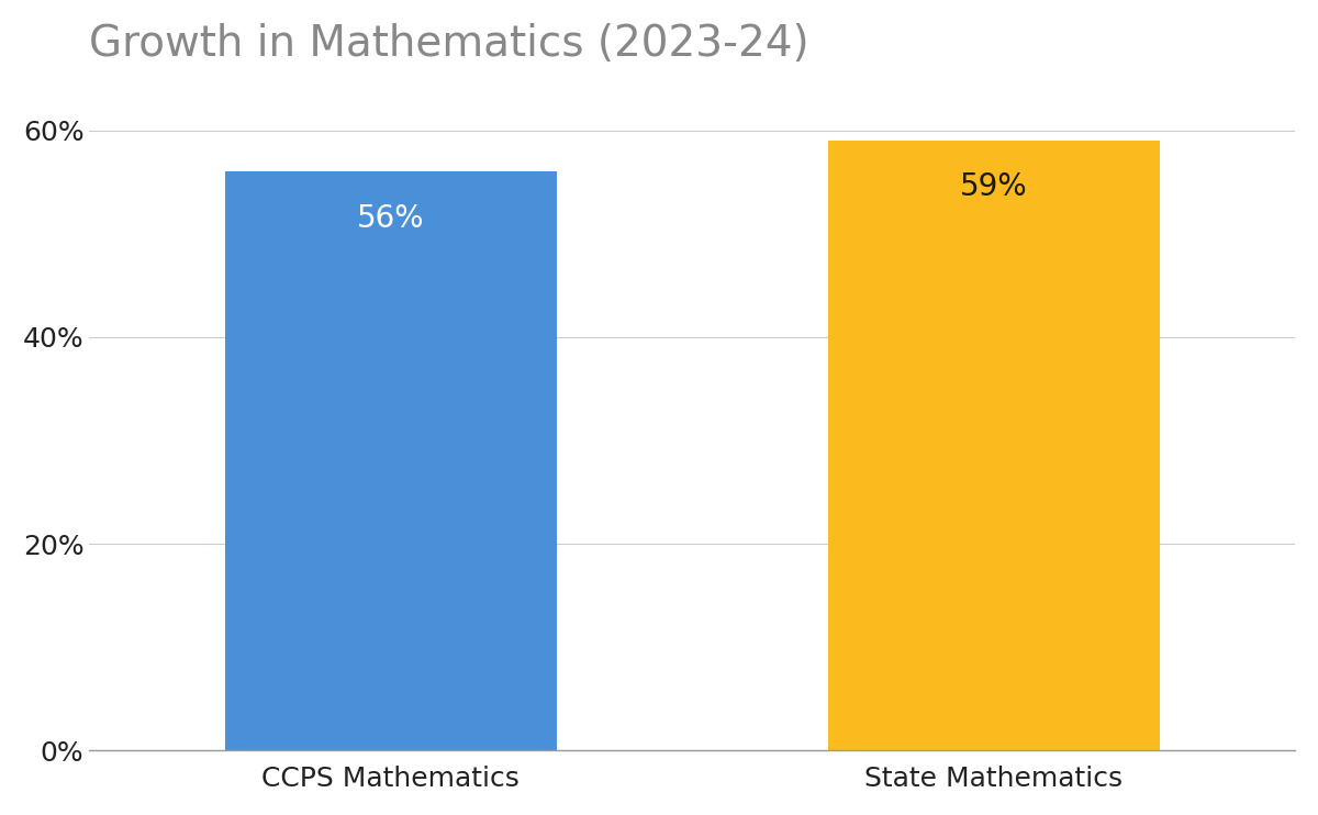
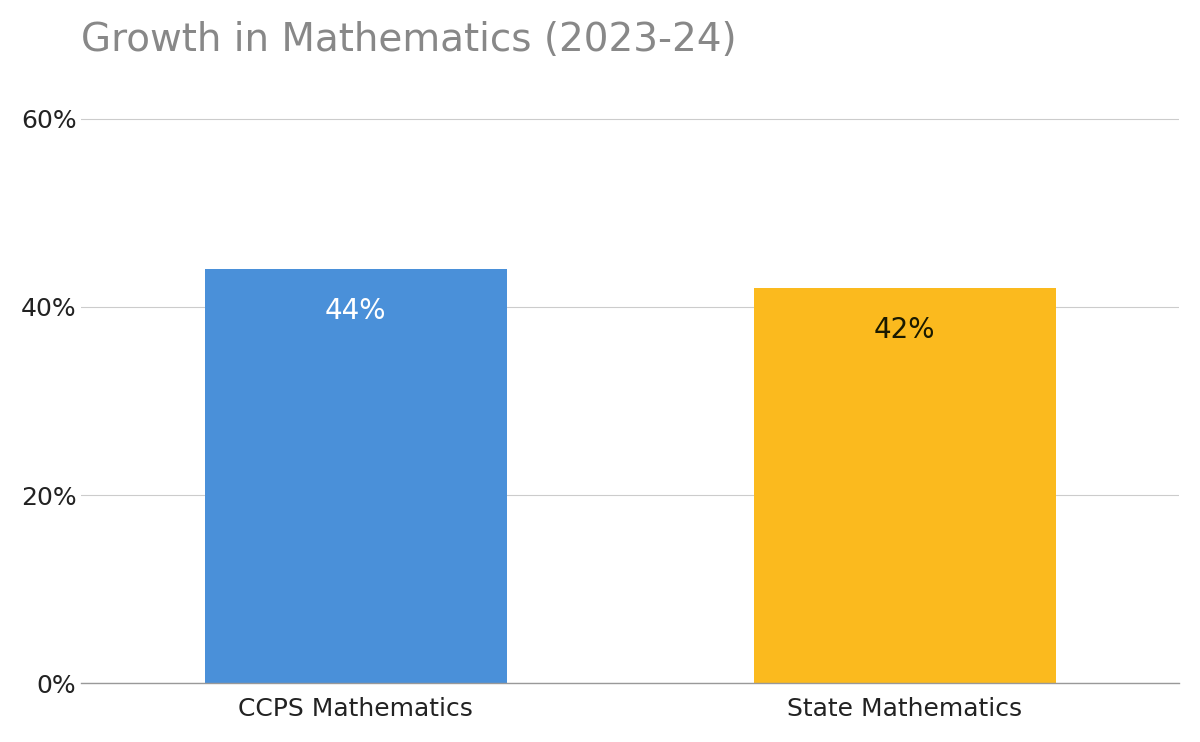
CCPS Mathematics: 56% -> 44%
State Mathematics: 59% -> 42%
